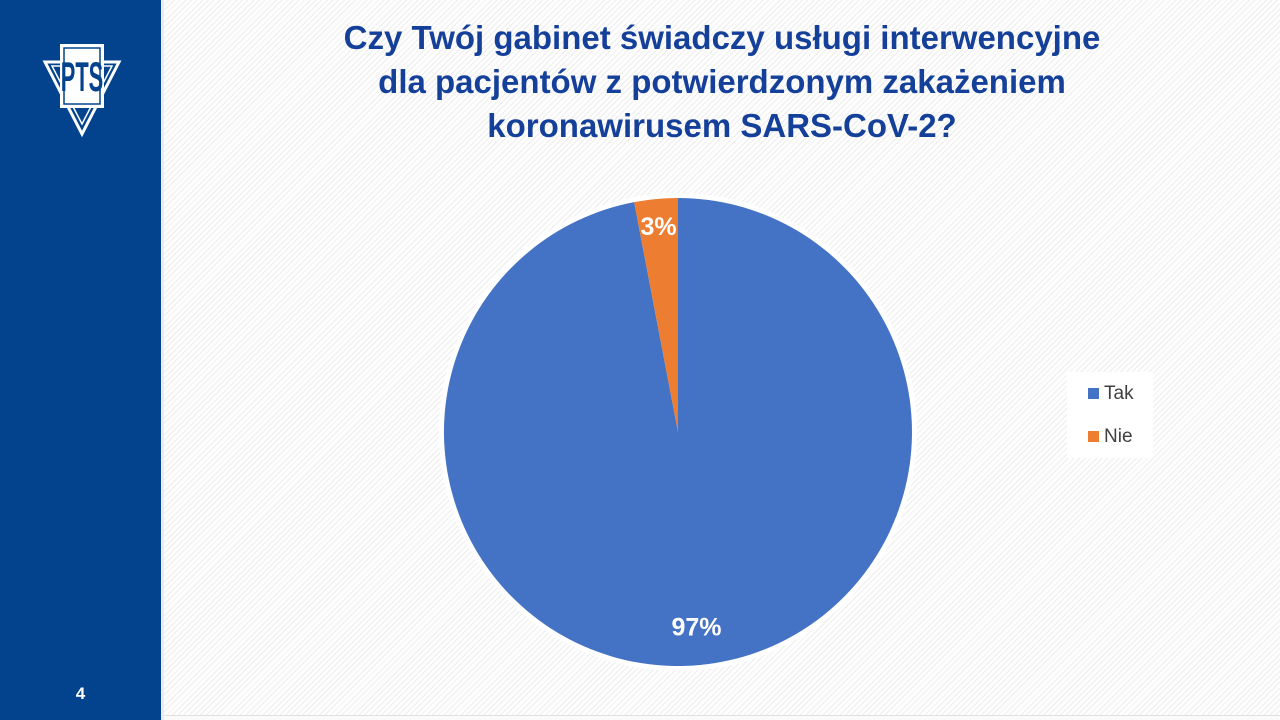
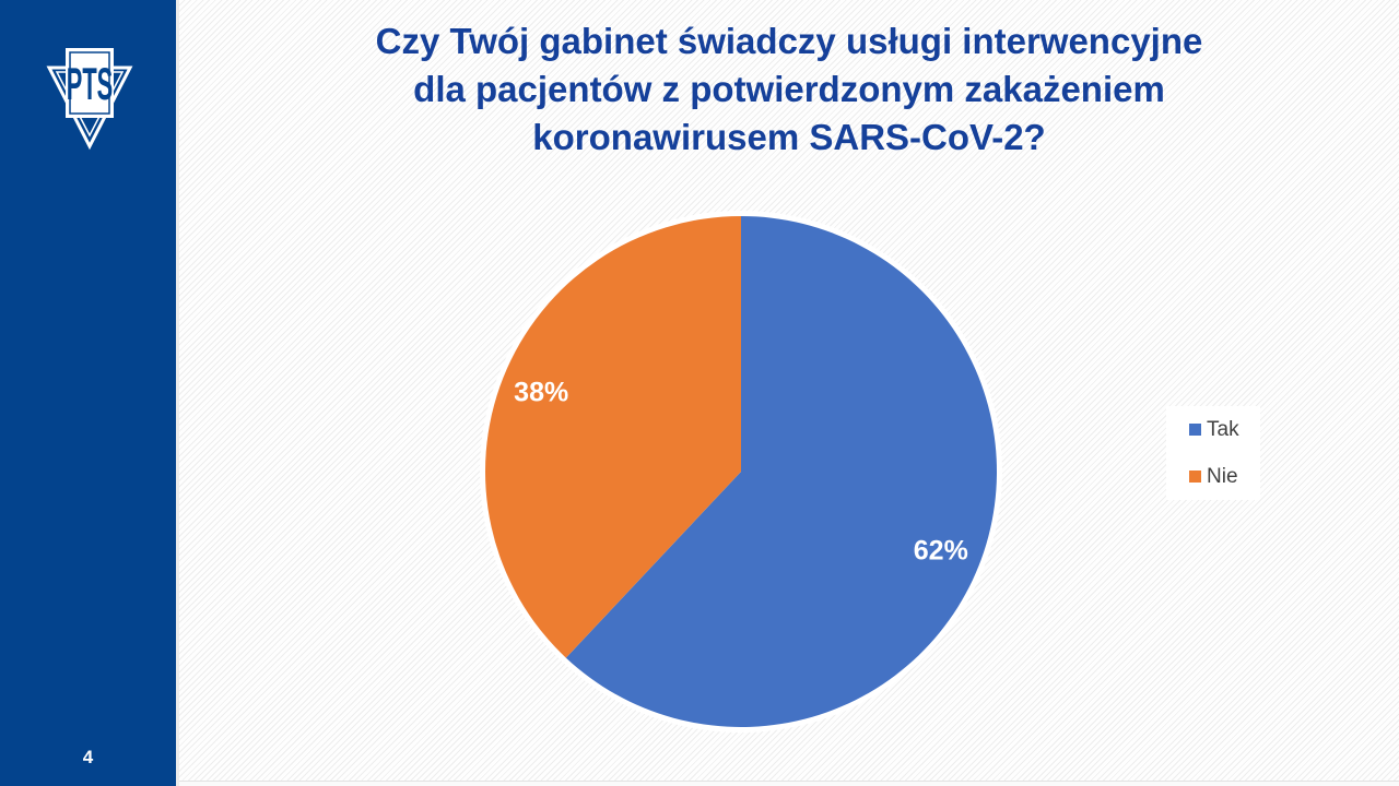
Tak: 97% -> 62%
Nie: 3% -> 38%
